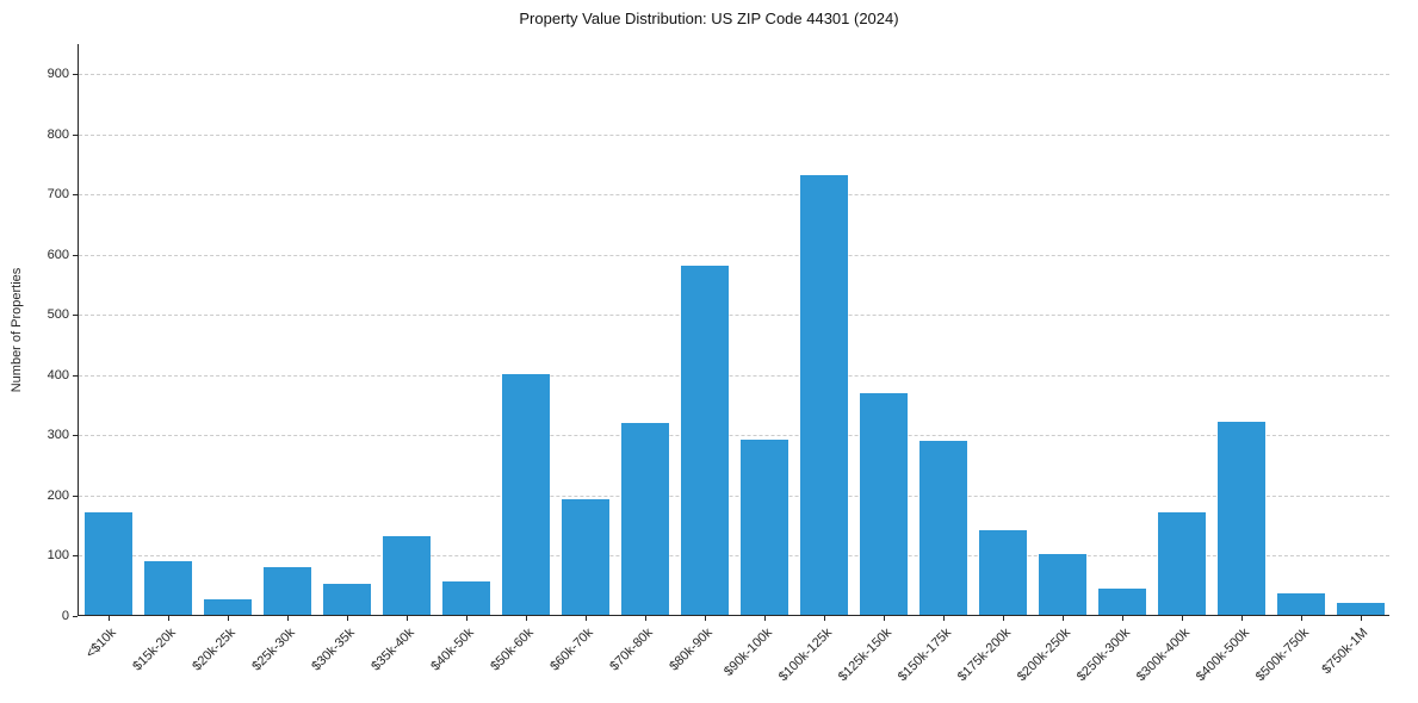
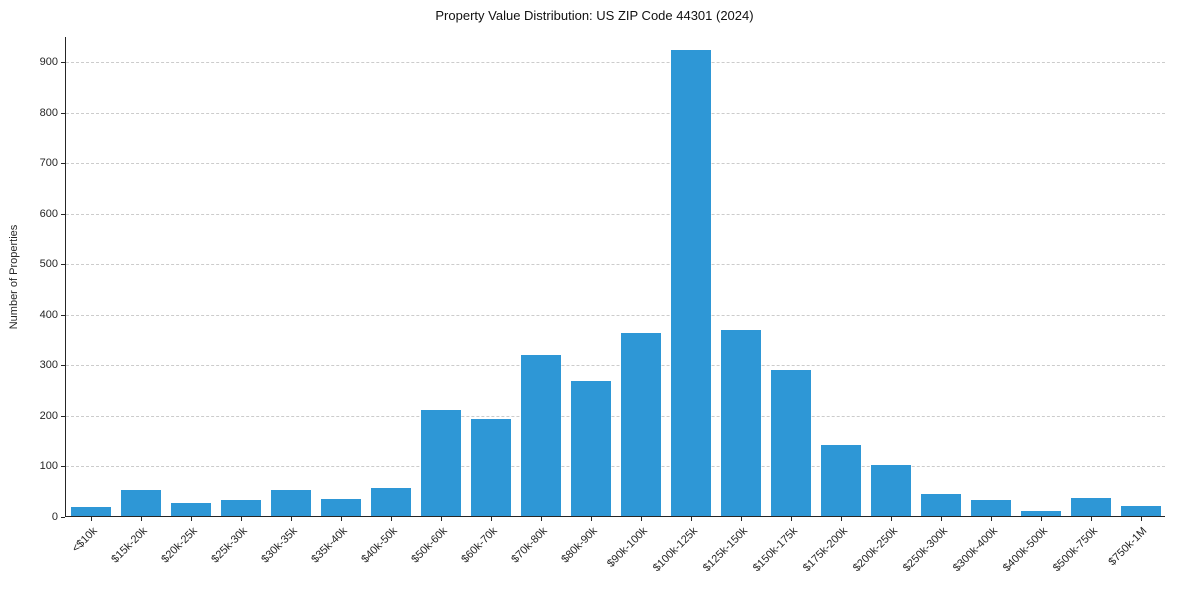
<$10k: 170 -> 20
$15k-20k: 90 -> 50
$25k-30k: 80 -> 30
$35k-40k: 130 -> 30
$50k-60k: 400 -> 210
$80k-90k: 580 -> 270
$90k-100k: 290 -> 360
$100k-125k: 730 -> 920
$300k-400k: 170 -> 30
$400k-500k: 320 -> 10
